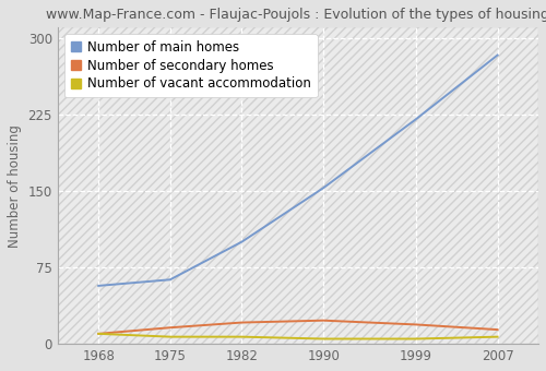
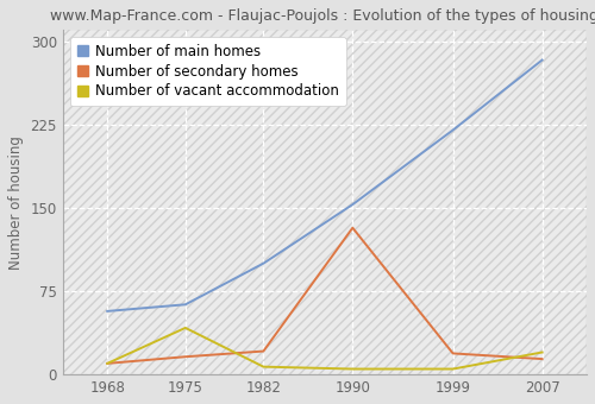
Number of vacant accommodation/1975: 7 -> 42
Number of secondary homes/1990: 23 -> 132
Number of vacant accommodation/2007: 7 -> 20
